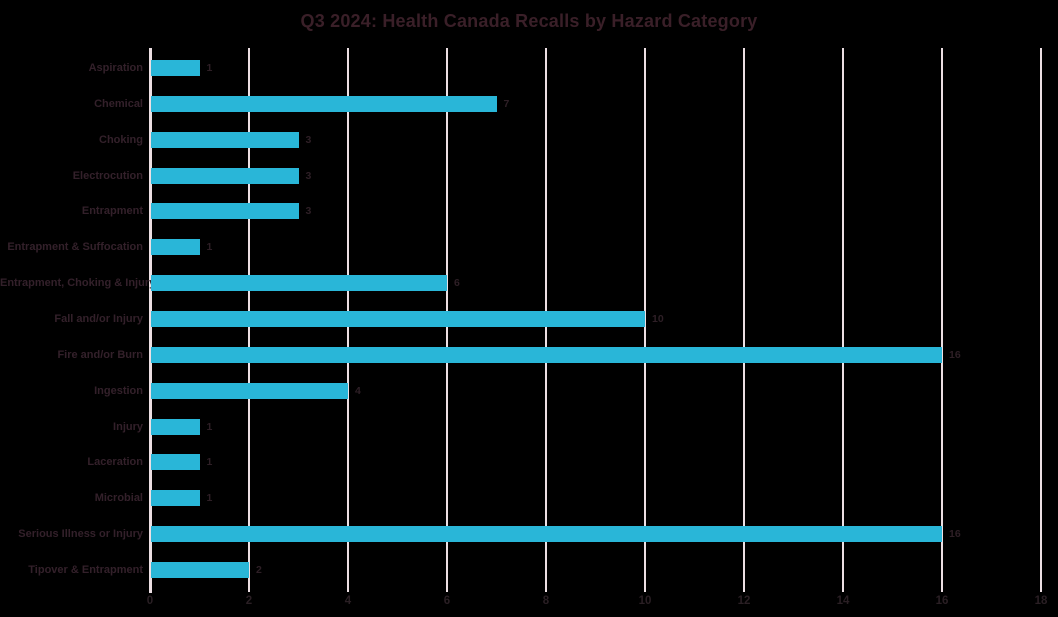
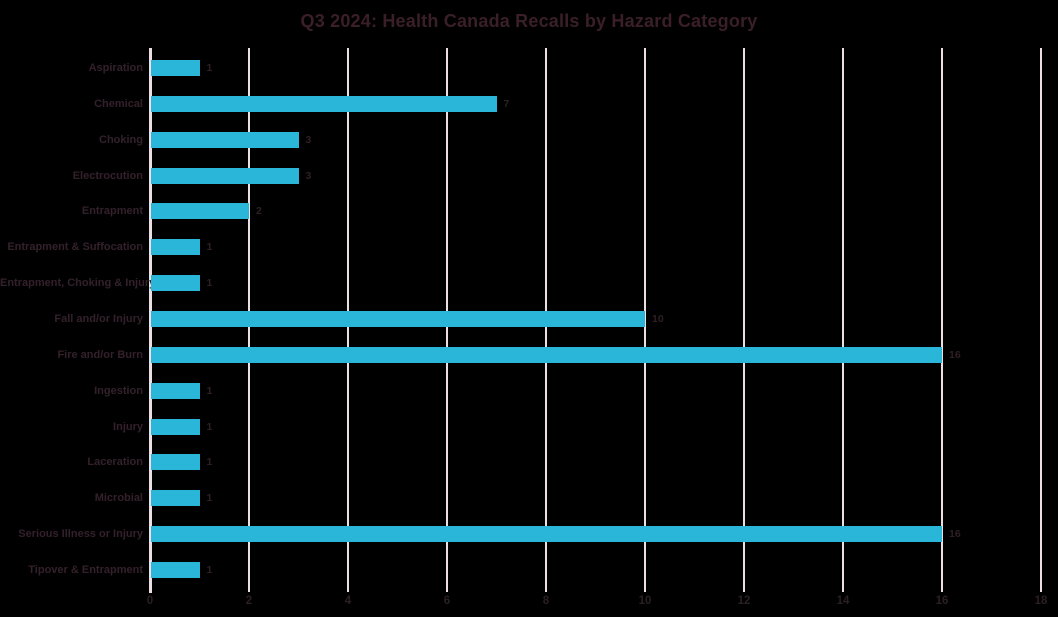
Entrapment: 3 -> 2
Entrapment, Choking & Injury: 6 -> 1
Ingestion: 4 -> 1
Tipover & Entrapment: 2 -> 1
